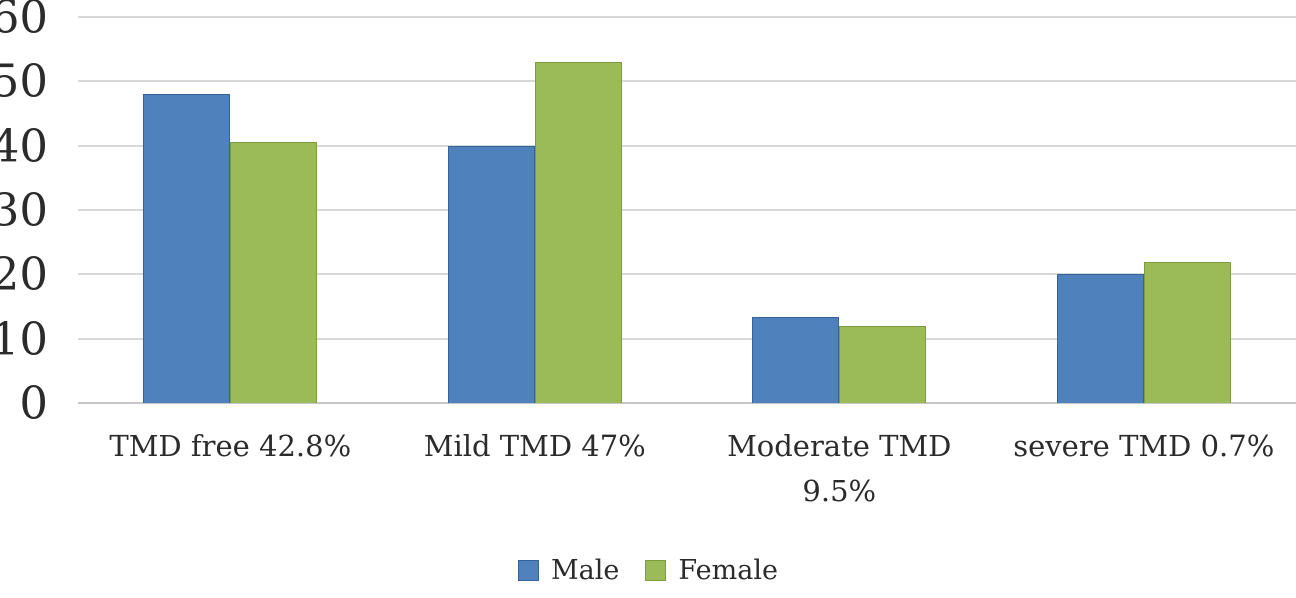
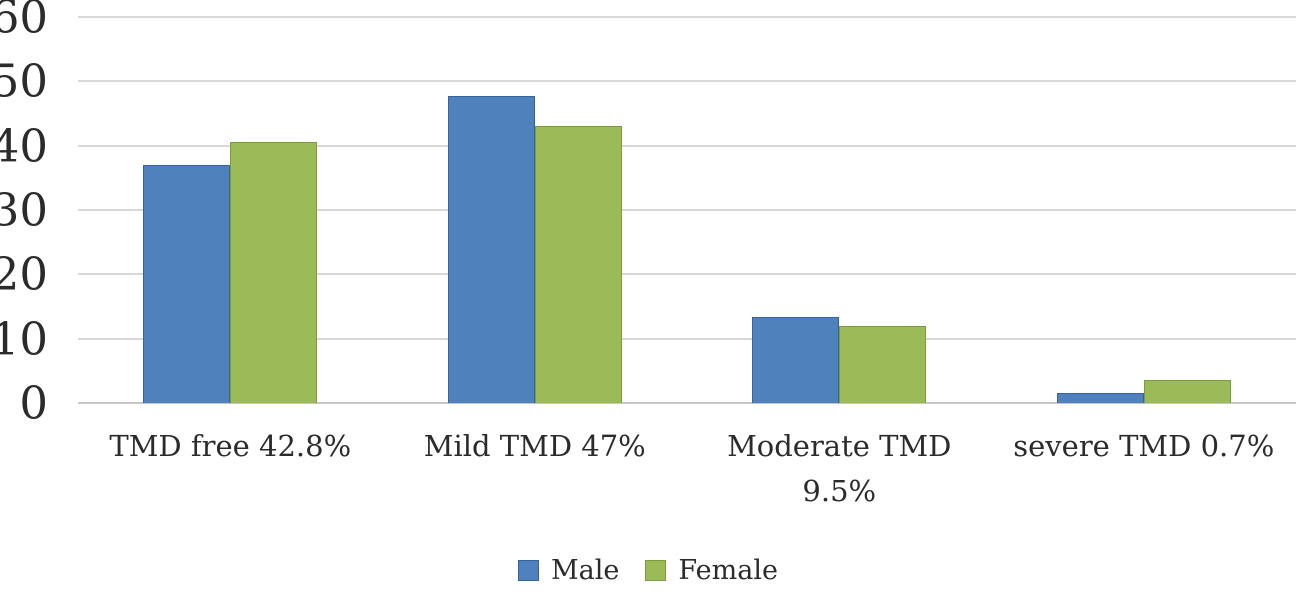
Male/TMD free 42.8%: 48 -> 37
Male/Mild TMD 47%: 40 -> 48
Female/Mild TMD 47%: 53 -> 43
Male/severe TMD 0.7%: 20 -> 2
Female/severe TMD 0.7%: 22 -> 4
